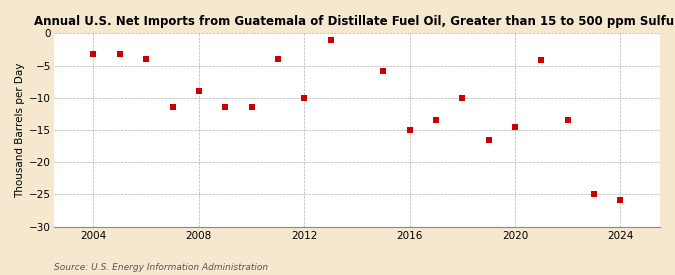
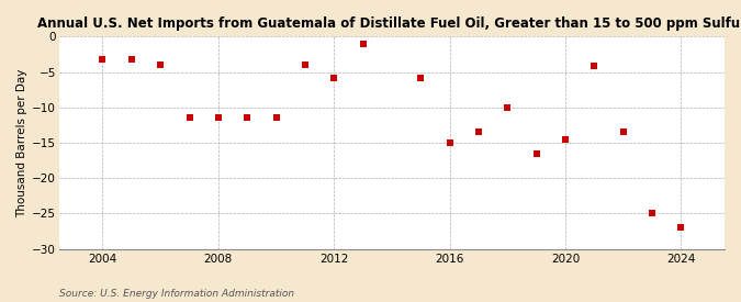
2008: -9.0 -> -11.5
2012: -10.0 -> -5.8
2024: -25.8 -> -27.0
